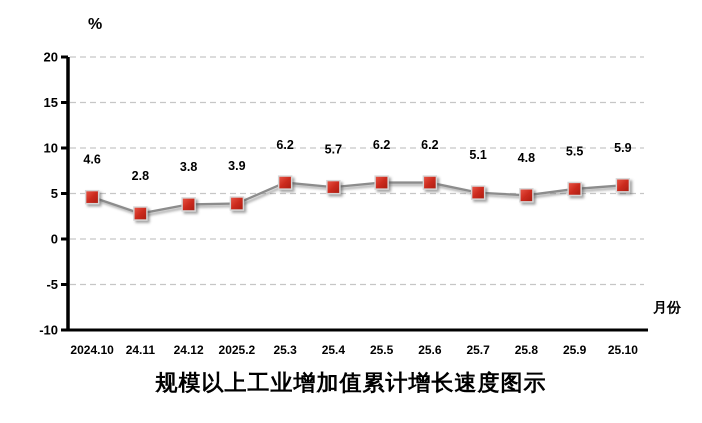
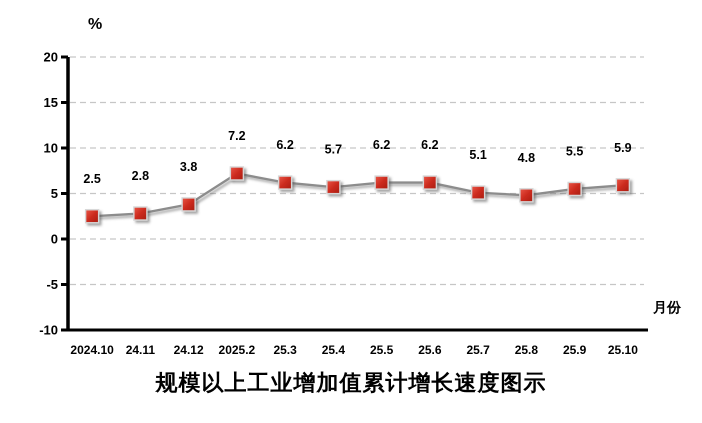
2024.10: 4.6 -> 2.5
2025.2: 3.9 -> 7.2
